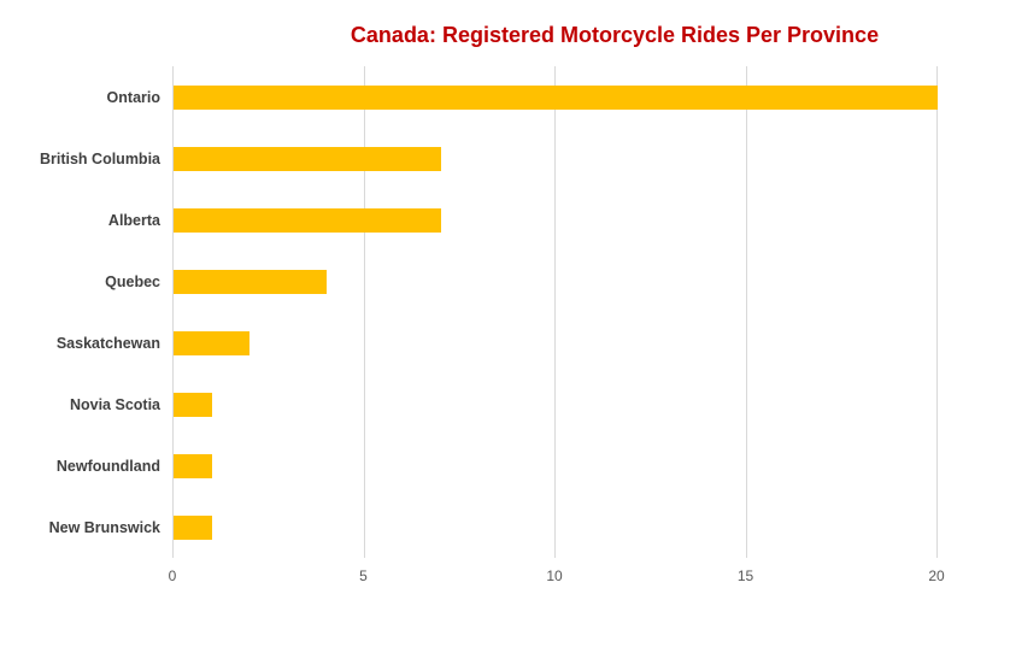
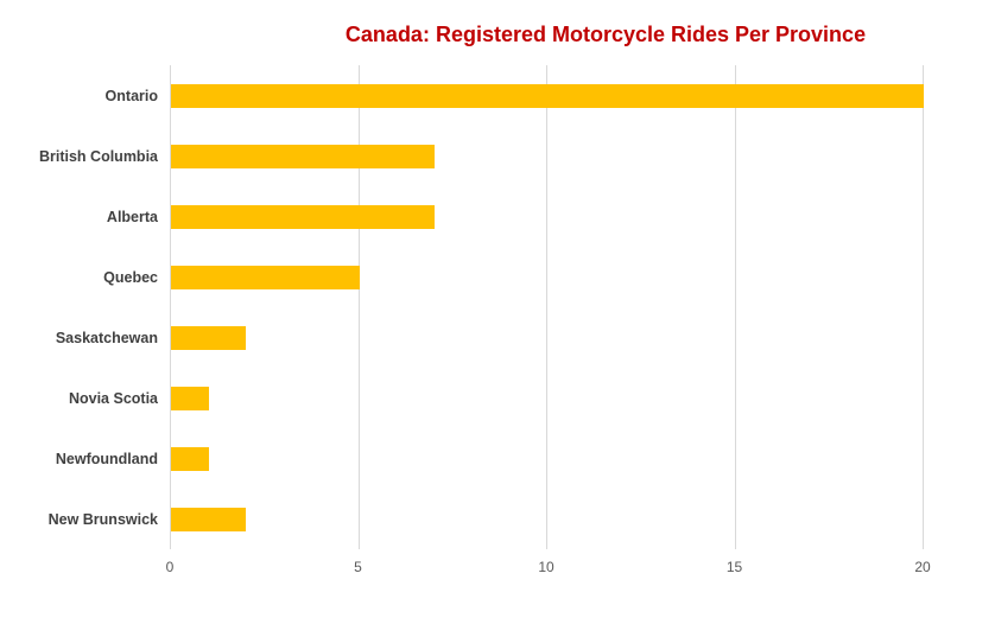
Quebec: 4 -> 5
New Brunswick: 1 -> 2
